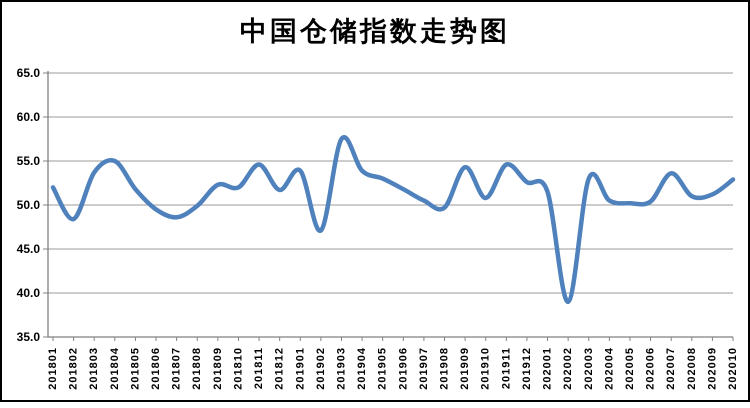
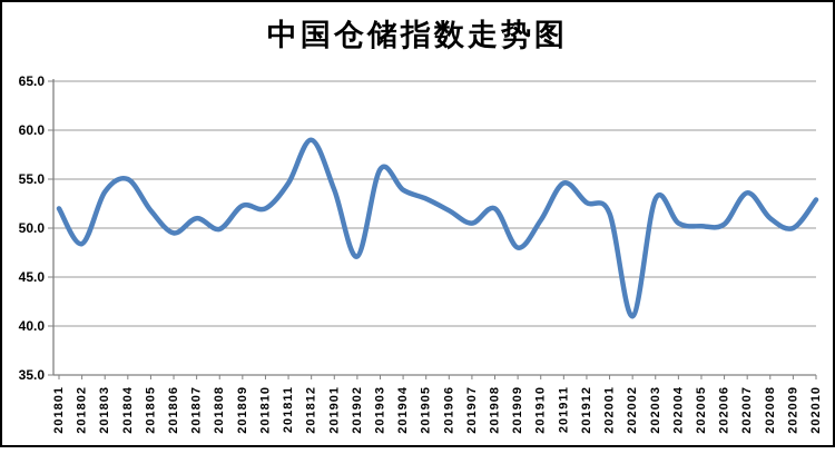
201807: 49 -> 51
201812: 52 -> 59
201903: 58 -> 56
201908: 50 -> 52
201909: 54 -> 48
202002: 39 -> 41
202009: 51 -> 50
